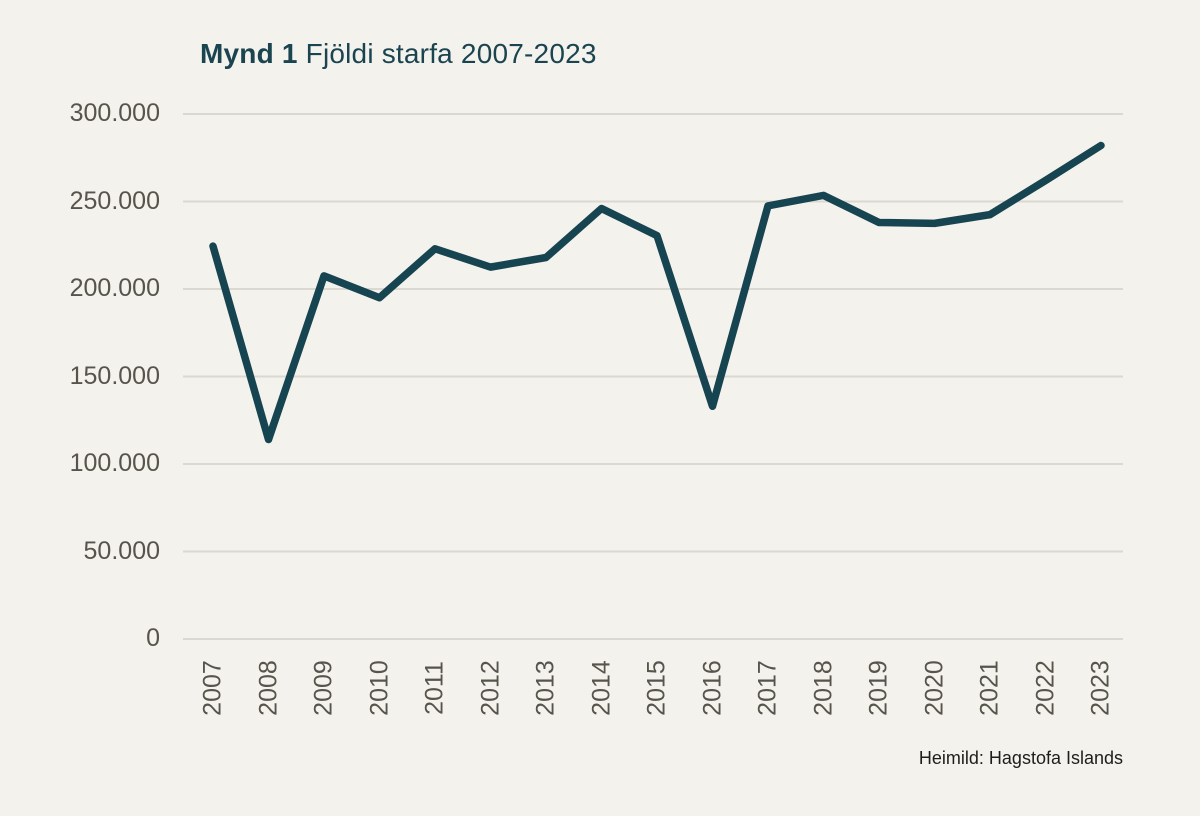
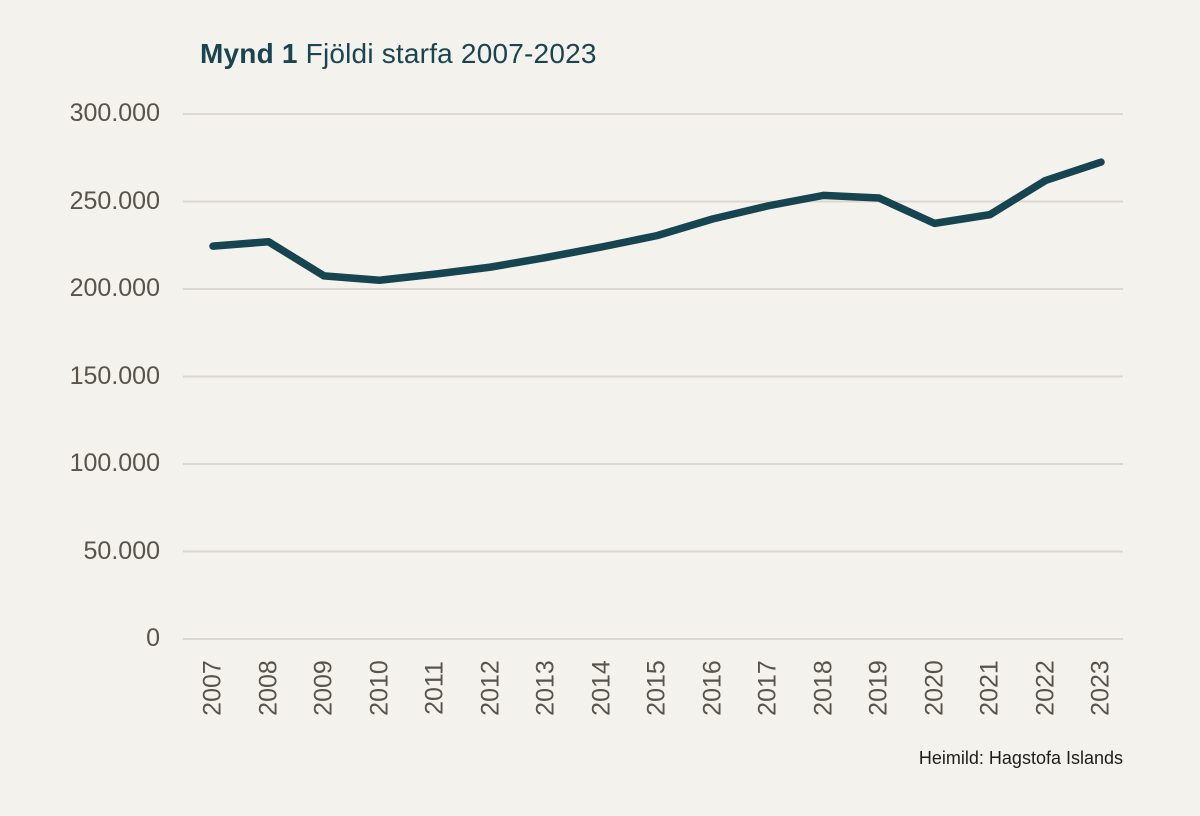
2008: 114000 -> 227000
2010: 195000 -> 205000
2011: 223000 -> 208000
2014: 246000 -> 224000
2016: 133000 -> 240000
2019: 238000 -> 252000
2023: 282000 -> 272000
